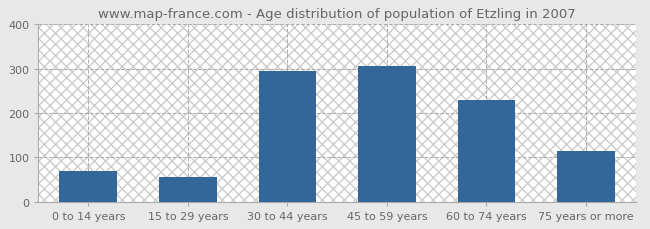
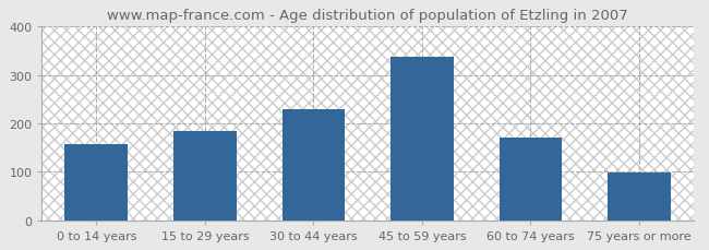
0 to 14 years: 70 -> 158
15 to 29 years: 55 -> 183
30 to 44 years: 295 -> 230
45 to 59 years: 305 -> 338
60 to 74 years: 230 -> 171
75 years or more: 115 -> 98
